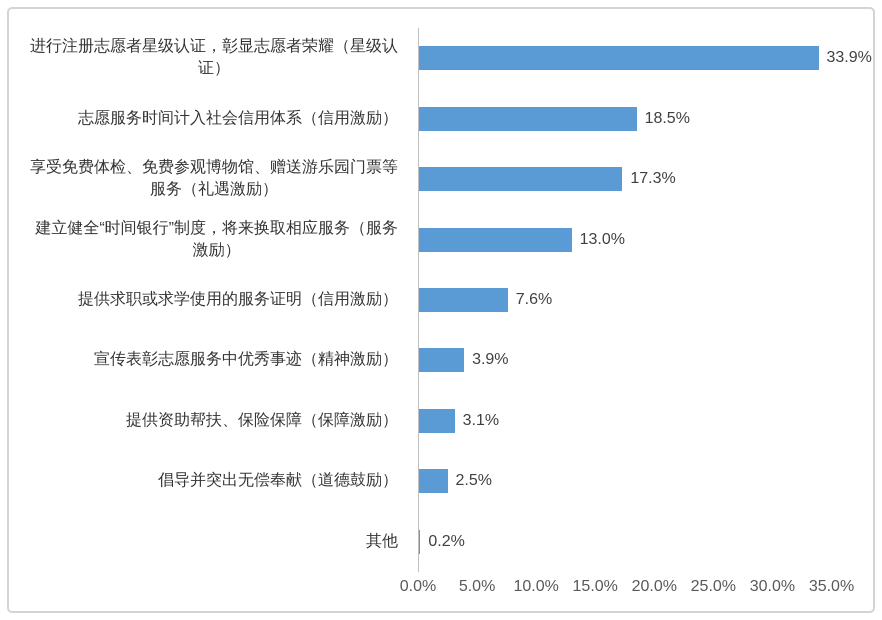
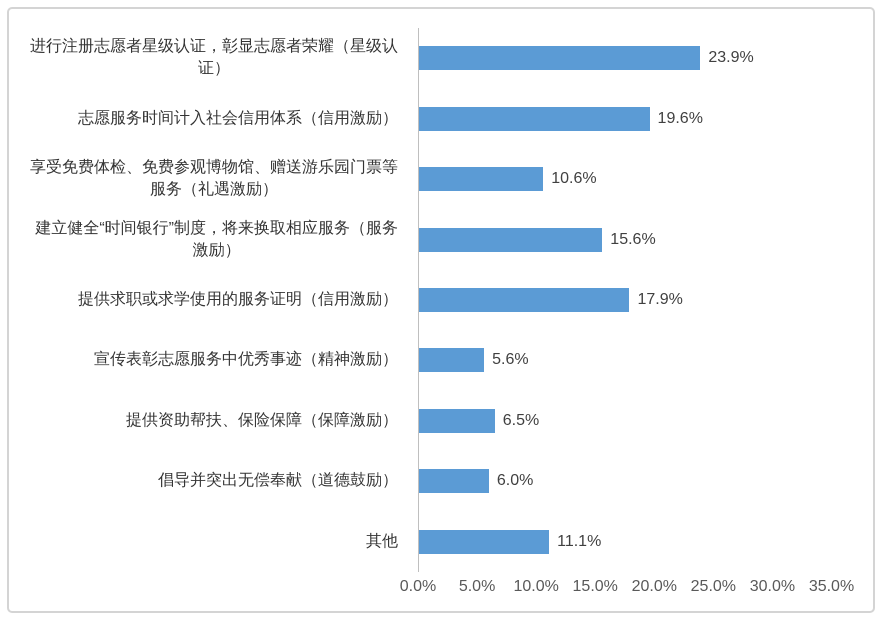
进行注册志愿者星级认证，彰显志愿者荣耀（星级认 证）: 33.9% -> 23.9%
志愿服务时间计入社会信用体系（信用激励）: 18.5% -> 19.6%
享受免费体检、免费参观博物馆、赠送游乐园门票等 服务（礼遇激励）: 17.3% -> 10.6%
建立健全“时间银行”制度，将来换取相应服务（服务 激励）: 13.0% -> 15.6%
提供求职或求学使用的服务证明（信用激励）: 7.6% -> 17.9%
宣传表彰志愿服务中优秀事迹（精神激励）: 3.9% -> 5.6%
提供资助帮扶、保险保障（保障激励）: 3.1% -> 6.5%
倡导并突出无偿奉献（道德鼓励）: 2.5% -> 6.0%
其他: 0.2% -> 11.1%
